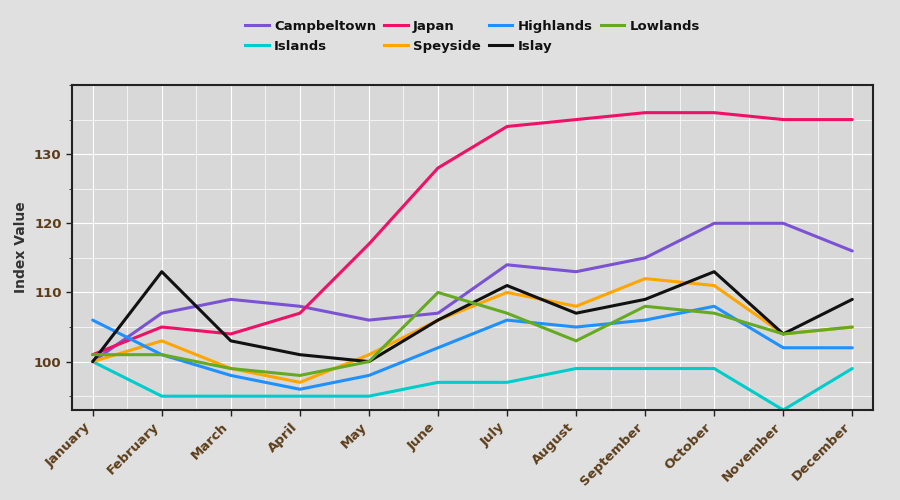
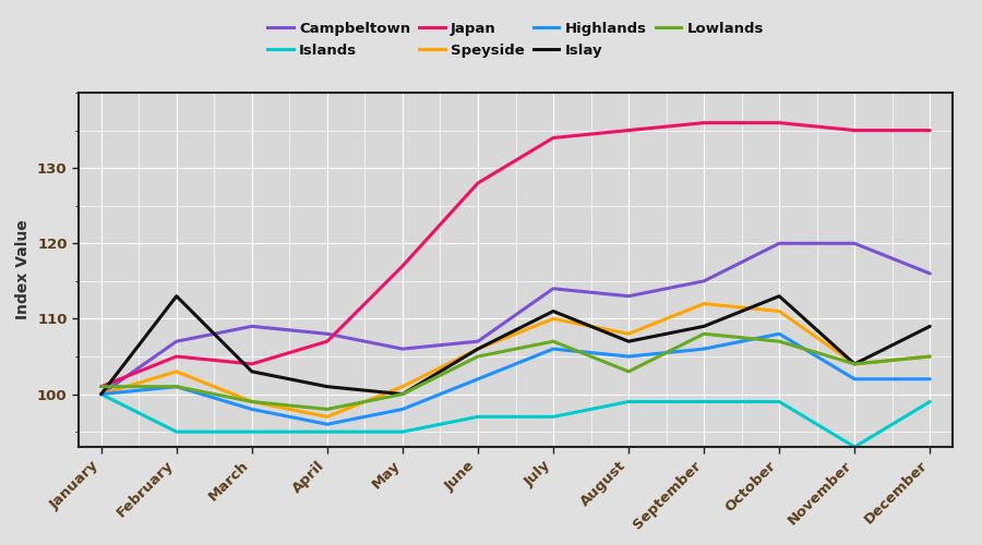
Highlands/January: 106 -> 100
Lowlands/June: 110 -> 105
